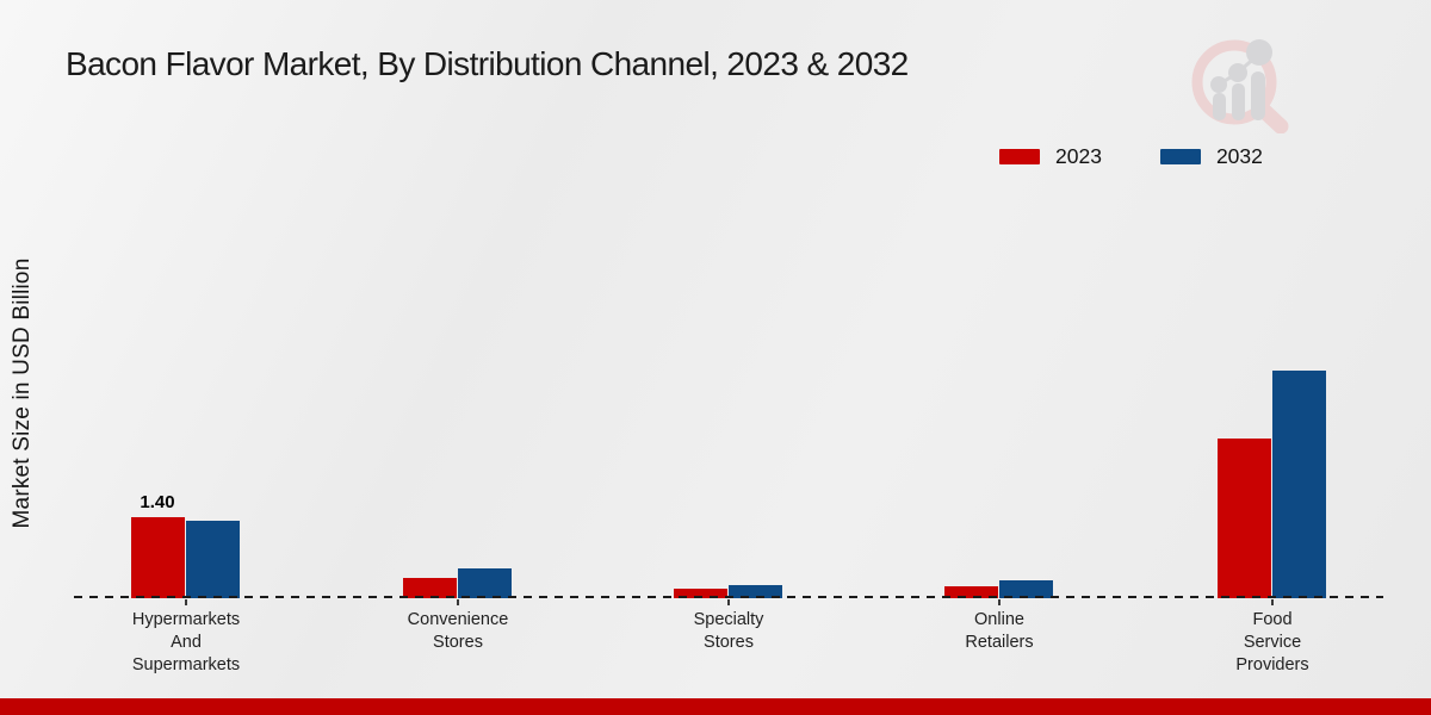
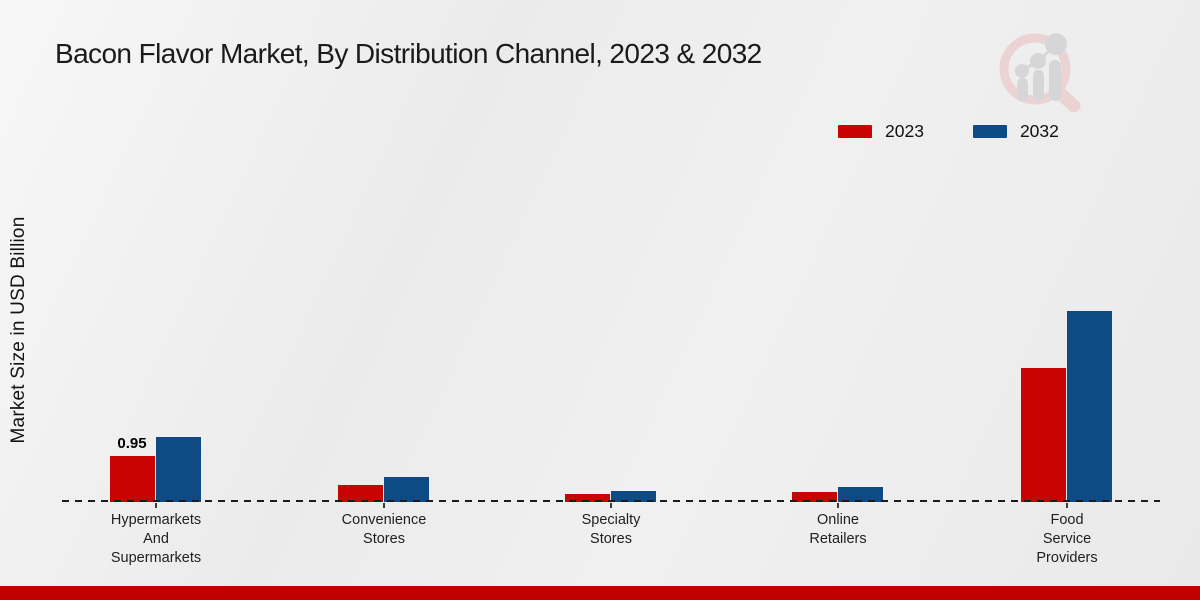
2023/Hypermarkets And Supermarkets: 1.40 -> 0.95
